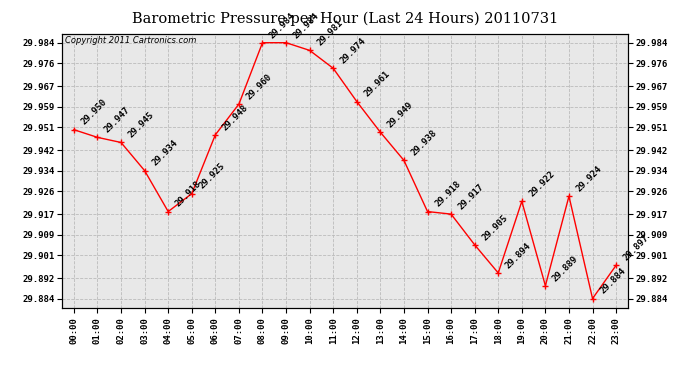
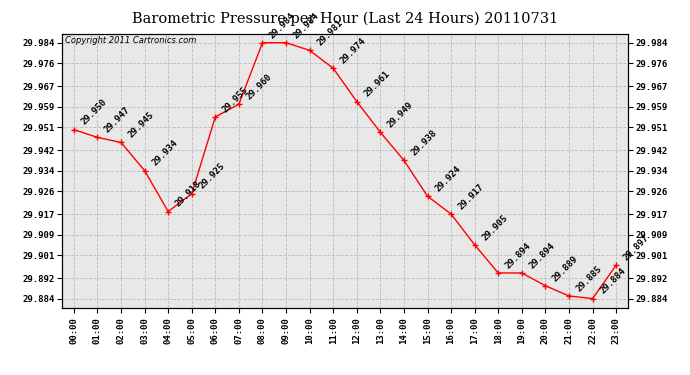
06:00: 29.948 -> 29.955
15:00: 29.918 -> 29.924
19:00: 29.922 -> 29.894
21:00: 29.924 -> 29.885
